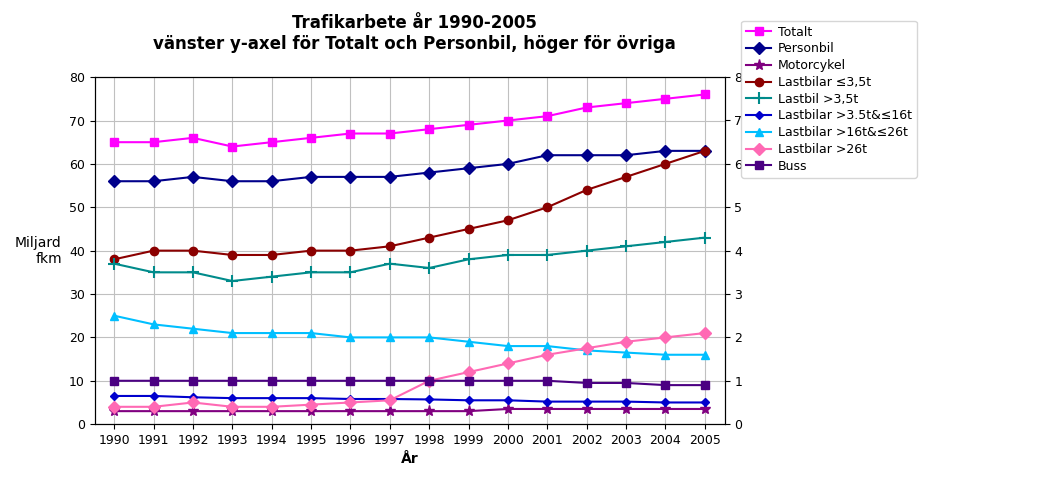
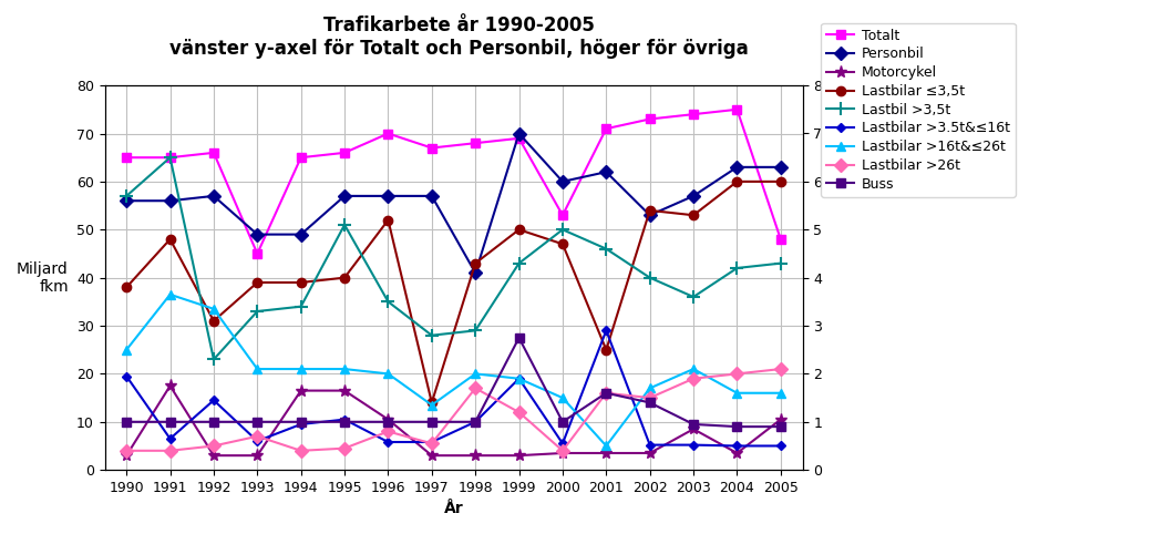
Lastbil >3,5t/1990: 3.7 -> 5.7
Lastbilar >3.5t&≤16t/1990: 0.65 -> 1.95
Motorcykel/1991: 0.30 -> 1.75
Lastbilar ≤3,5t/1991: 4.0 -> 4.8
Lastbil >3,5t/1991: 3.5 -> 6.5
Lastbilar >16t&≤26t/1991: 2.30 -> 3.65
Lastbilar ≤3,5t/1992: 4.0 -> 3.1
Lastbil >3,5t/1992: 3.5 -> 2.3
Lastbilar >3.5t&≤16t/1992: 0.62 -> 1.45
Lastbilar >16t&≤26t/1992: 2.20 -> 3.35
Totalt/1993: 64 -> 45
Personbil/1993: 56 -> 49
Lastbilar >26t/1993: 0.40 -> 0.70
Personbil/1994: 56 -> 49
Motorcykel/1994: 0.30 -> 1.65
Lastbilar >3.5t&≤16t/1994: 0.60 -> 0.95
Motorcykel/1995: 0.30 -> 1.65
Lastbil >3,5t/1995: 3.5 -> 5.1
Lastbilar >3.5t&≤16t/1995: 0.60 -> 1.05
Totalt/1996: 67 -> 70
Motorcykel/1996: 0.30 -> 1.05
Lastbilar ≤3,5t/1996: 4.0 -> 5.2
Lastbilar >26t/1996: 0.50 -> 0.80
Lastbilar ≤3,5t/1997: 4.1 -> 1.4
Lastbil >3,5t/1997: 3.7 -> 2.8
Lastbilar >16t&≤26t/1997: 2.00 -> 1.35
Personbil/1998: 58 -> 41
Lastbil >3,5t/1998: 3.6 -> 2.9
Lastbilar >3.5t&≤16t/1998: 0.57 -> 1.00
Lastbilar >26t/1998: 1.00 -> 1.70
Personbil/1999: 59 -> 70
Lastbilar ≤3,5t/1999: 4.5 -> 5.0
Lastbil >3,5t/1999: 3.8 -> 4.3
Lastbilar >3.5t&≤16t/1999: 0.55 -> 1.90
Buss/1999: 1.00 -> 2.75
Totalt/2000: 70 -> 53
Lastbil >3,5t/2000: 3.9 -> 5.0
Lastbilar >16t&≤26t/2000: 1.80 -> 1.50
Lastbilar >26t/2000: 1.40 -> 0.40
Lastbilar ≤3,5t/2001: 5.0 -> 2.5
Lastbil >3,5t/2001: 3.9 -> 4.6
Lastbilar >3.5t&≤16t/2001: 0.52 -> 2.90
Lastbilar >16t&≤26t/2001: 1.80 -> 0.50
Buss/2001: 1.00 -> 1.60
Personbil/2002: 62 -> 53
Lastbilar >26t/2002: 1.75 -> 1.50
Buss/2002: 0.95 -> 1.40
Personbil/2003: 62 -> 57
Motorcykel/2003: 0.35 -> 0.85
Lastbilar ≤3,5t/2003: 5.7 -> 5.3
Lastbil >3,5t/2003: 4.1 -> 3.6
Lastbilar >16t&≤26t/2003: 1.65 -> 2.10
Totalt/2005: 76 -> 48
Motorcykel/2005: 0.35 -> 1.05
Lastbilar ≤3,5t/2005: 6.3 -> 6.0
